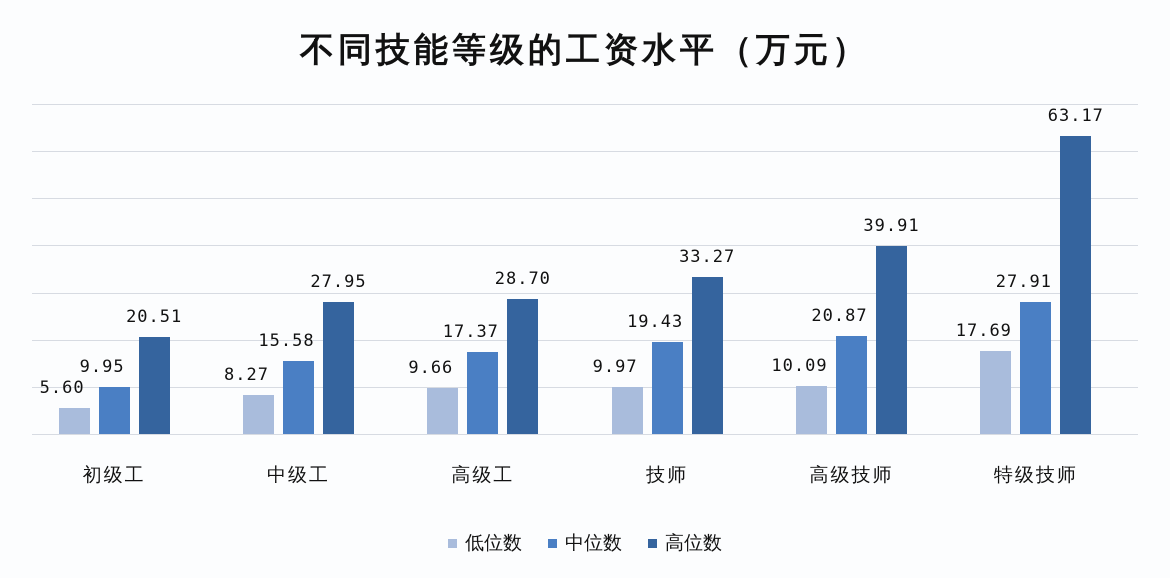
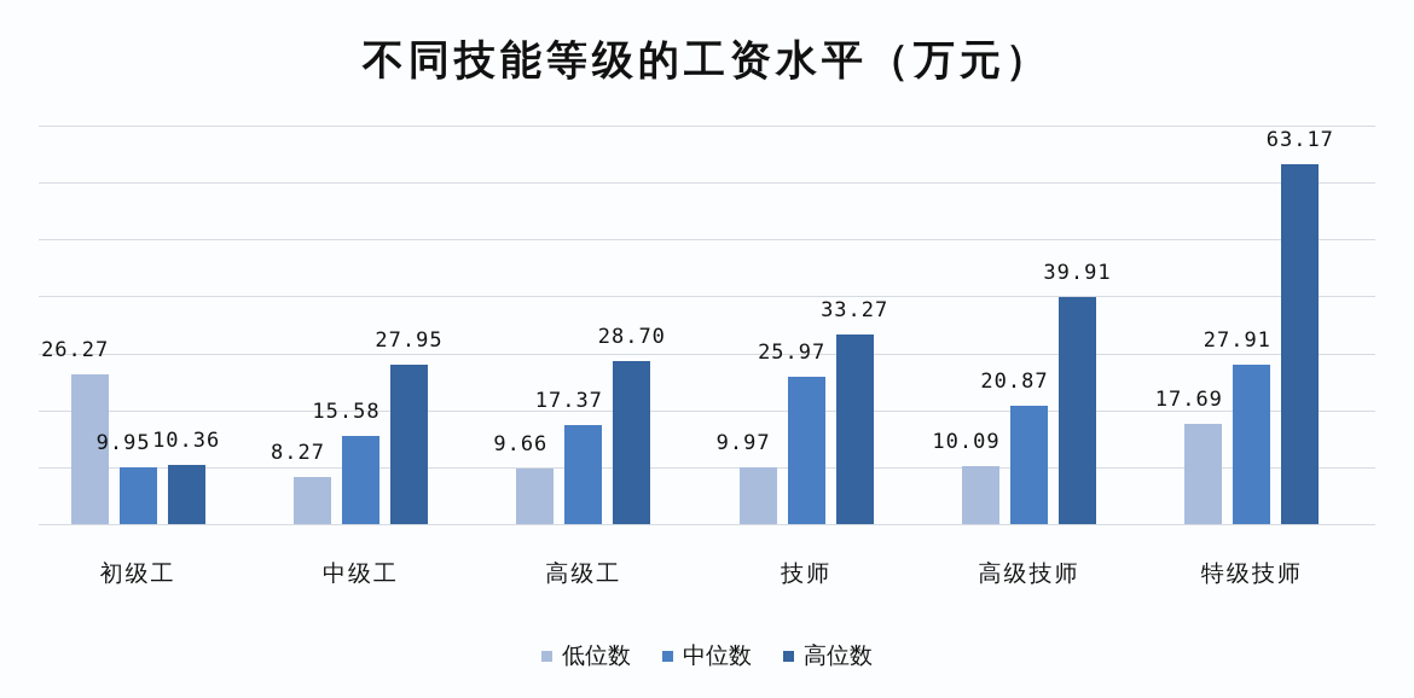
低位数/初级工: 5.60 -> 26.27
高位数/初级工: 20.51 -> 10.36
中位数/技师: 19.43 -> 25.97
